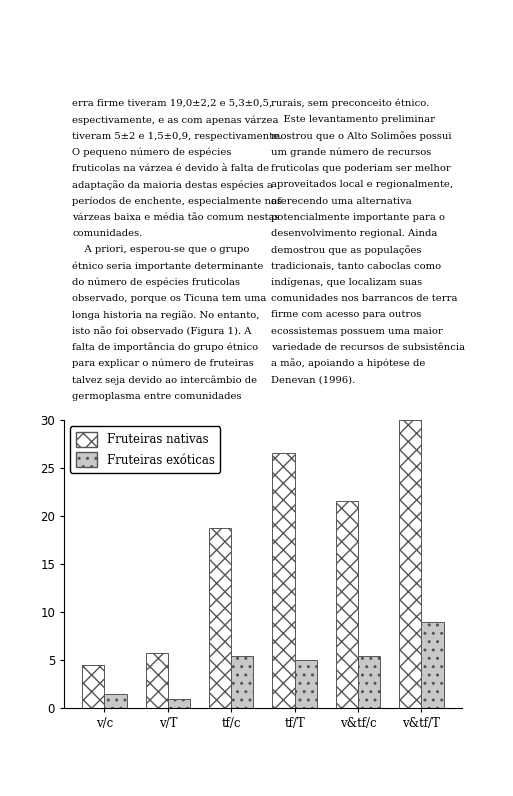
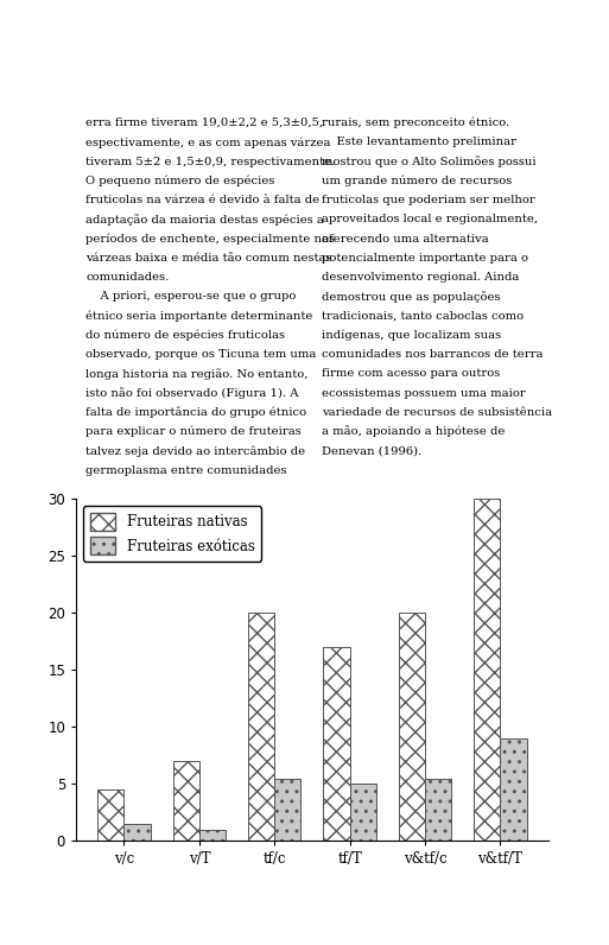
Fruteiras nativas/v/T: 5.8 -> 7.0
Fruteiras nativas/tf/c: 18.8 -> 20.0
Fruteiras nativas/tf/T: 26.6 -> 17.0
Fruteiras nativas/v&tf/c: 21.6 -> 20.0
